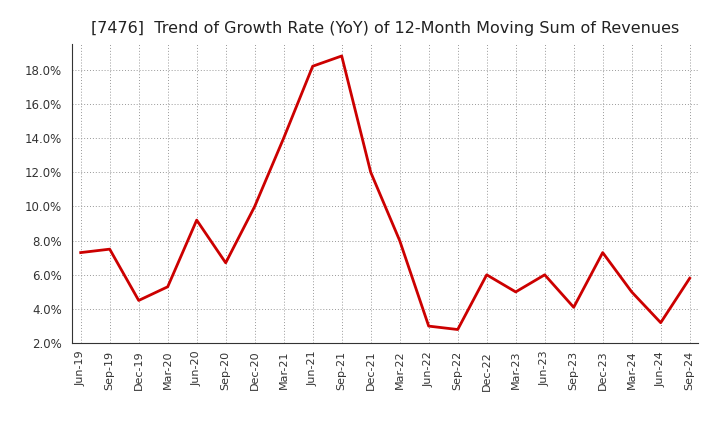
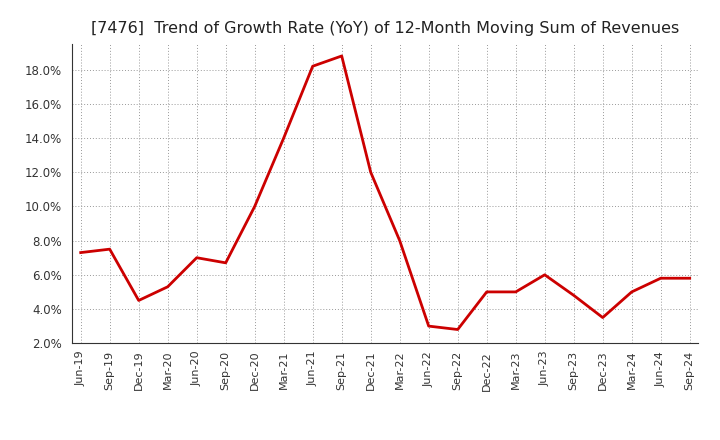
Jun-20: 9.2% -> 7.0%
Dec-22: 6.0% -> 5.0%
Sep-23: 4.1% -> 4.8%
Dec-23: 7.3% -> 3.5%
Jun-24: 3.2% -> 5.8%
